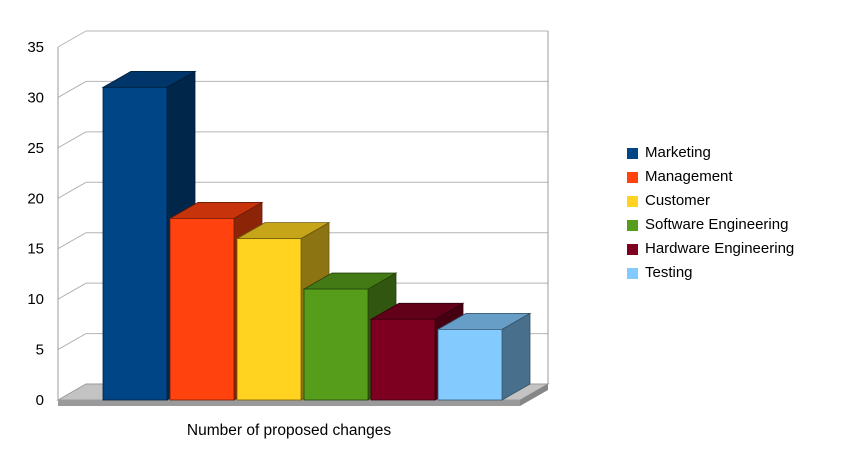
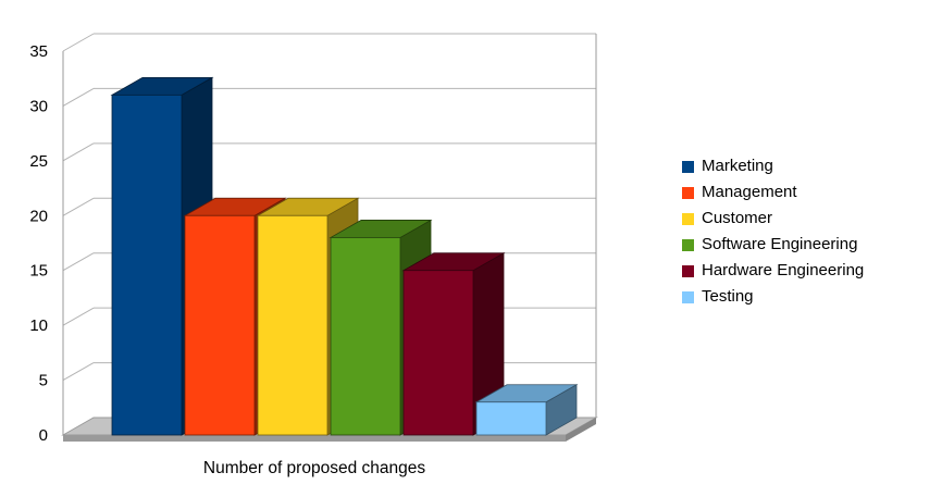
Management: 18 -> 20
Customer: 16 -> 20
Software Engineering: 11 -> 18
Hardware Engineering: 8 -> 15
Testing: 7 -> 3
